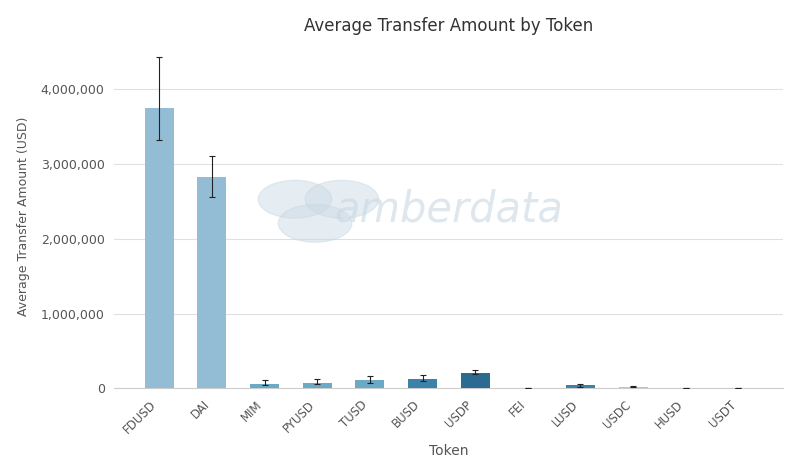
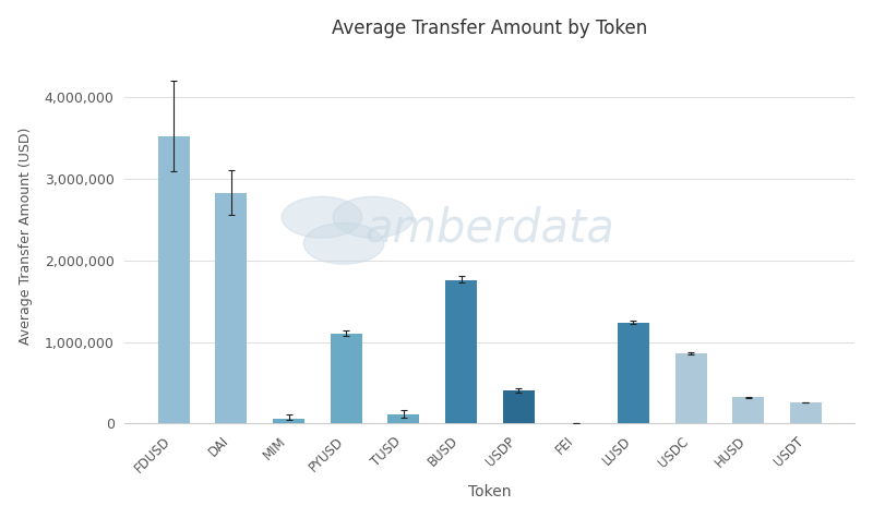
FDUSD: 3,750,000 -> 3,520,000
PYUSD: 80,000 -> 1,100,000
BUSD: 130,000 -> 1,760,000
USDP: 210,000 -> 400,000
LUSD: 40,000 -> 1,240,000
USDC: 20,000 -> 860,000
HUSD: 0 -> 320,000
USDT: 0 -> 260,000
